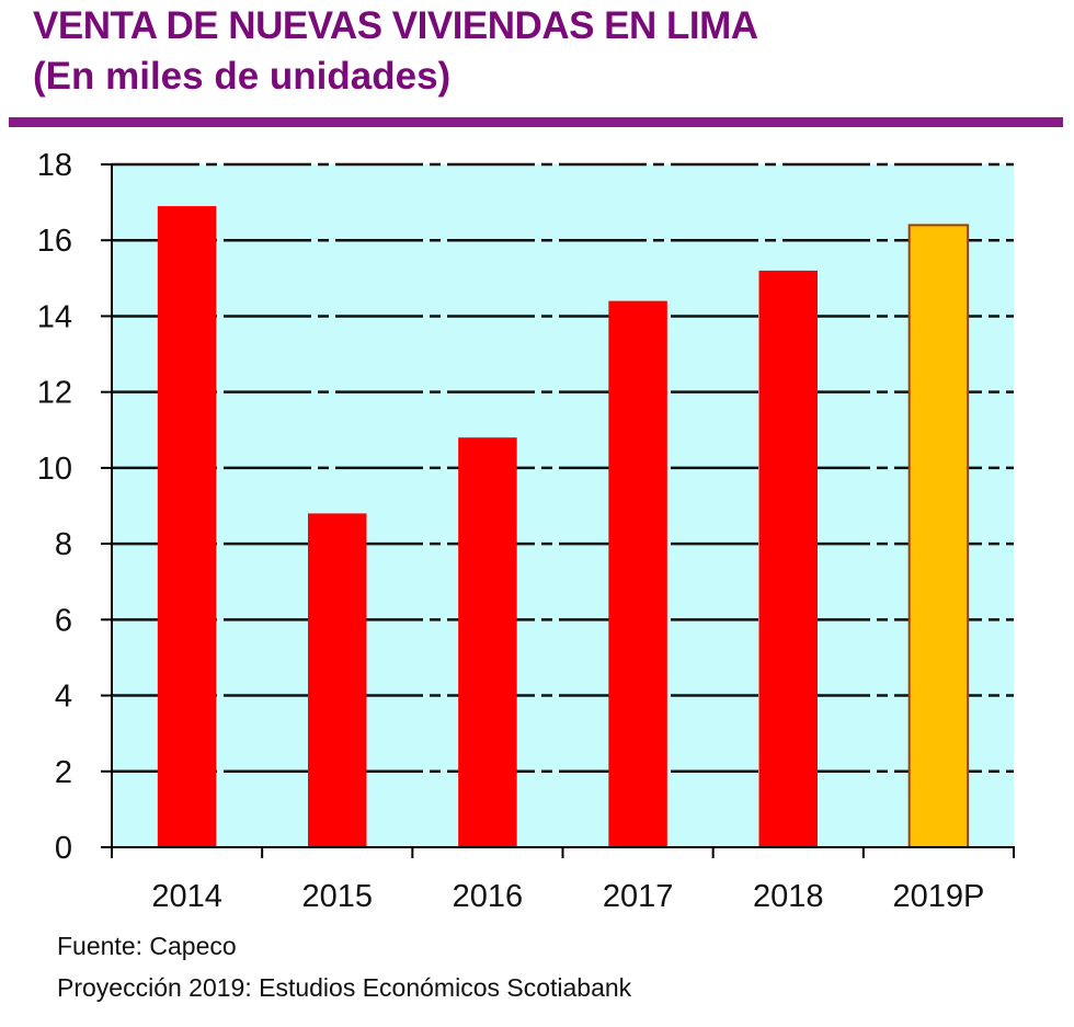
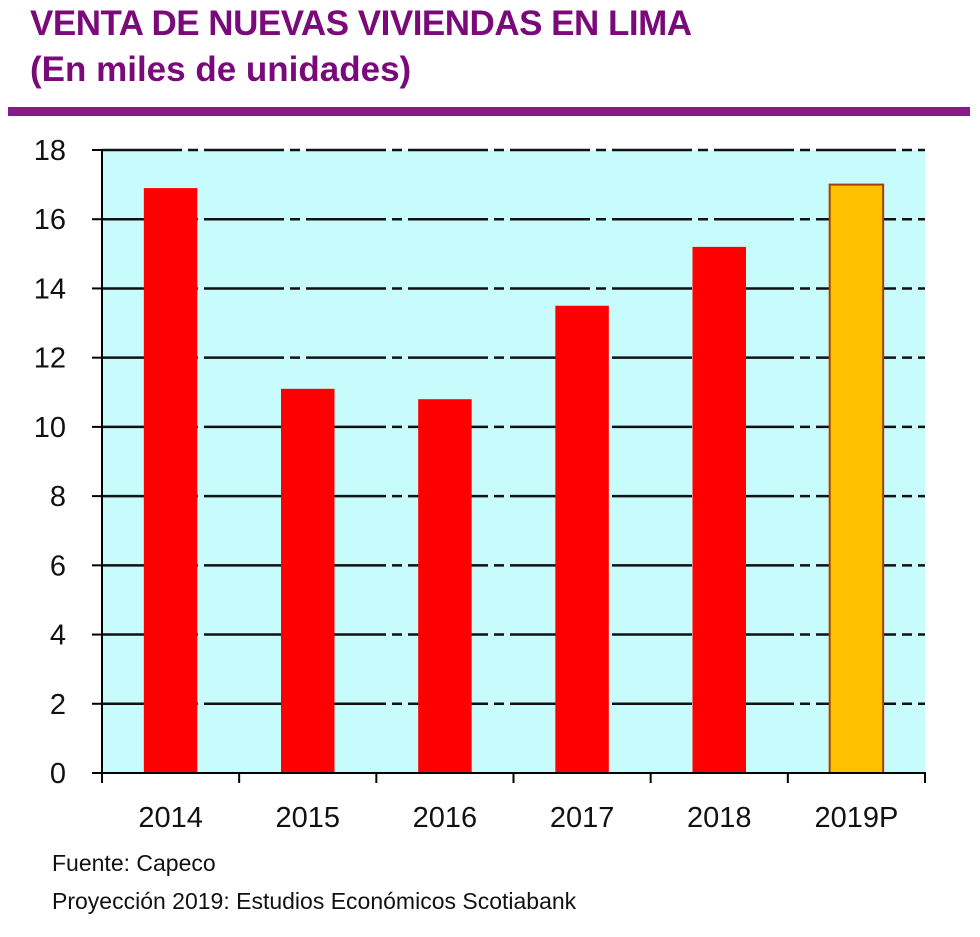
2015: 8.8 -> 11.1
2017: 14.4 -> 13.5
2019P: 16.4 -> 17.0
